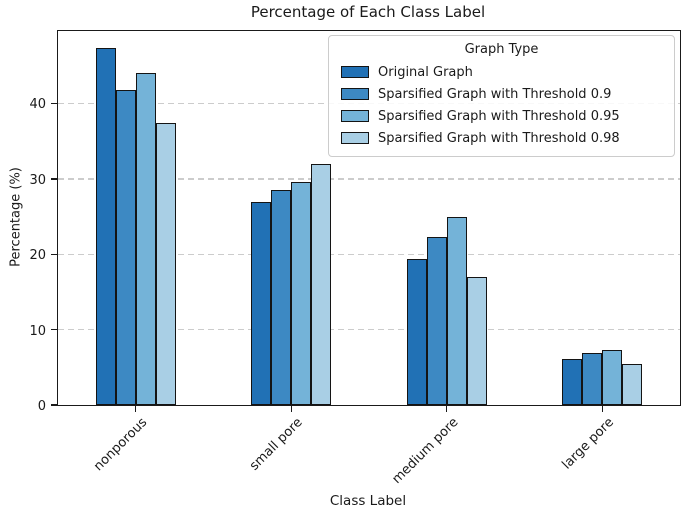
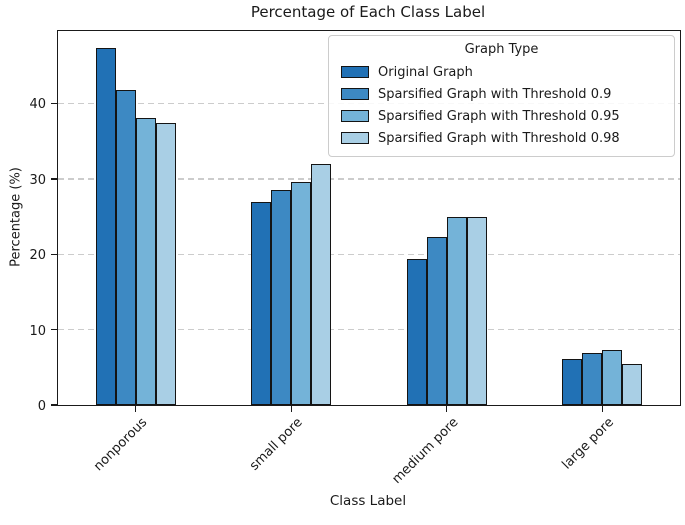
Sparsified Graph with Threshold 0.95/nonporous: 44 -> 38
Sparsified Graph with Threshold 0.98/medium pore: 17 -> 25
